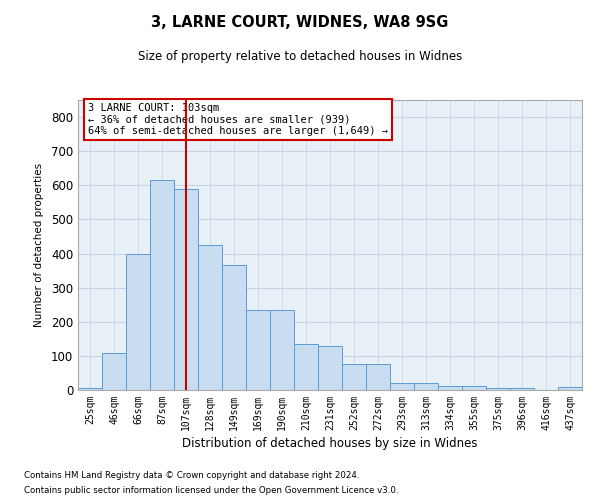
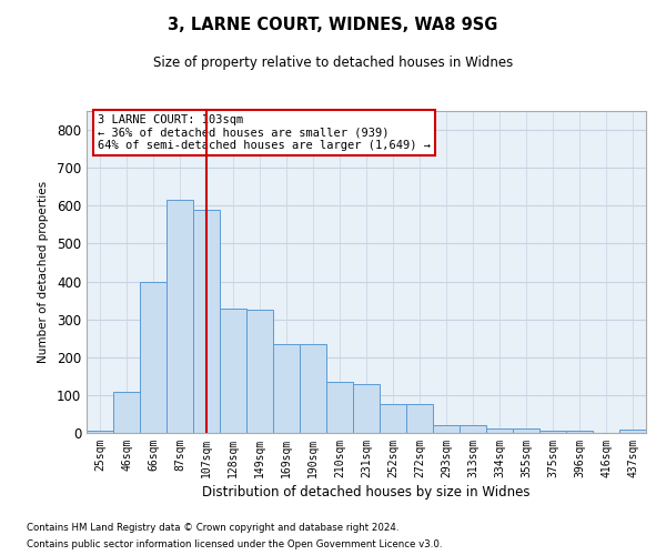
128sqm: 425 -> 327
149sqm: 365 -> 325
